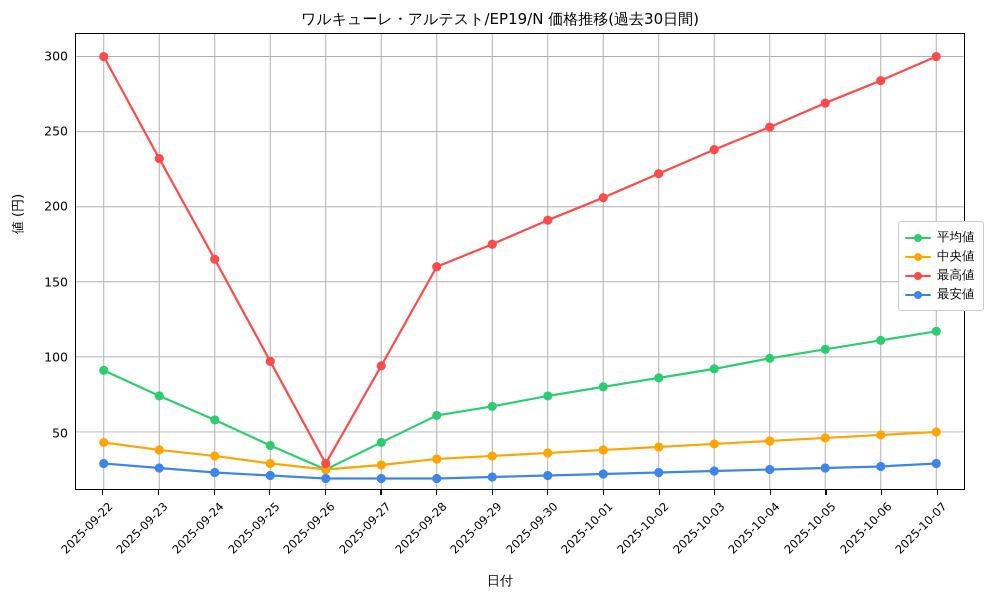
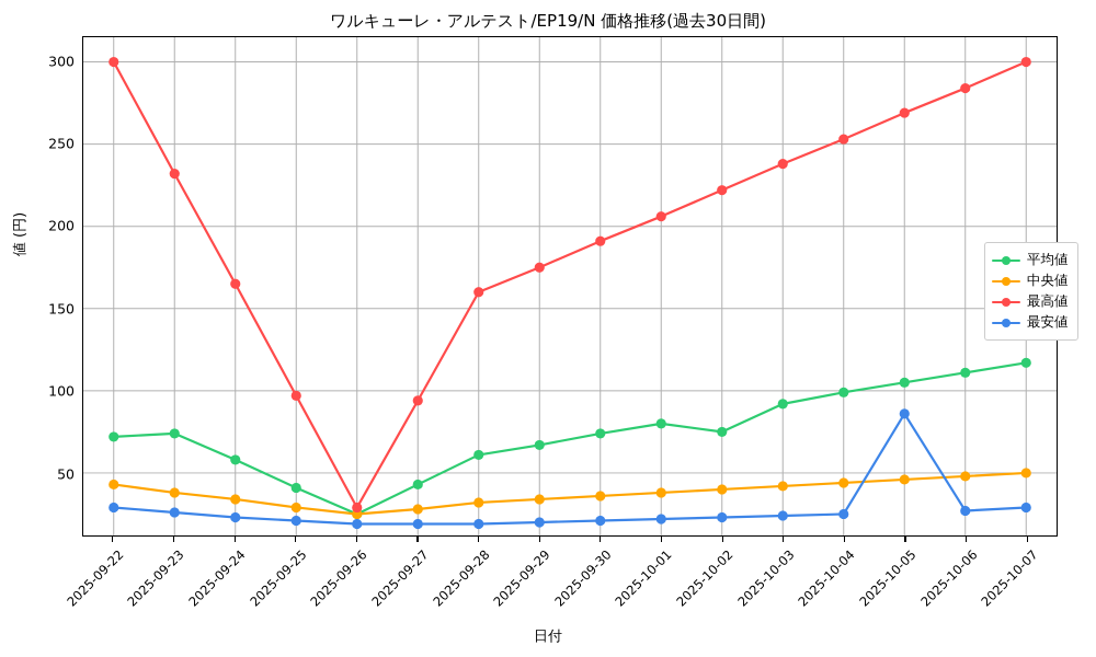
平均値/2025-09-22: 91 -> 72
平均値/2025-10-02: 86 -> 75
最安値/2025-10-05: 26 -> 86
